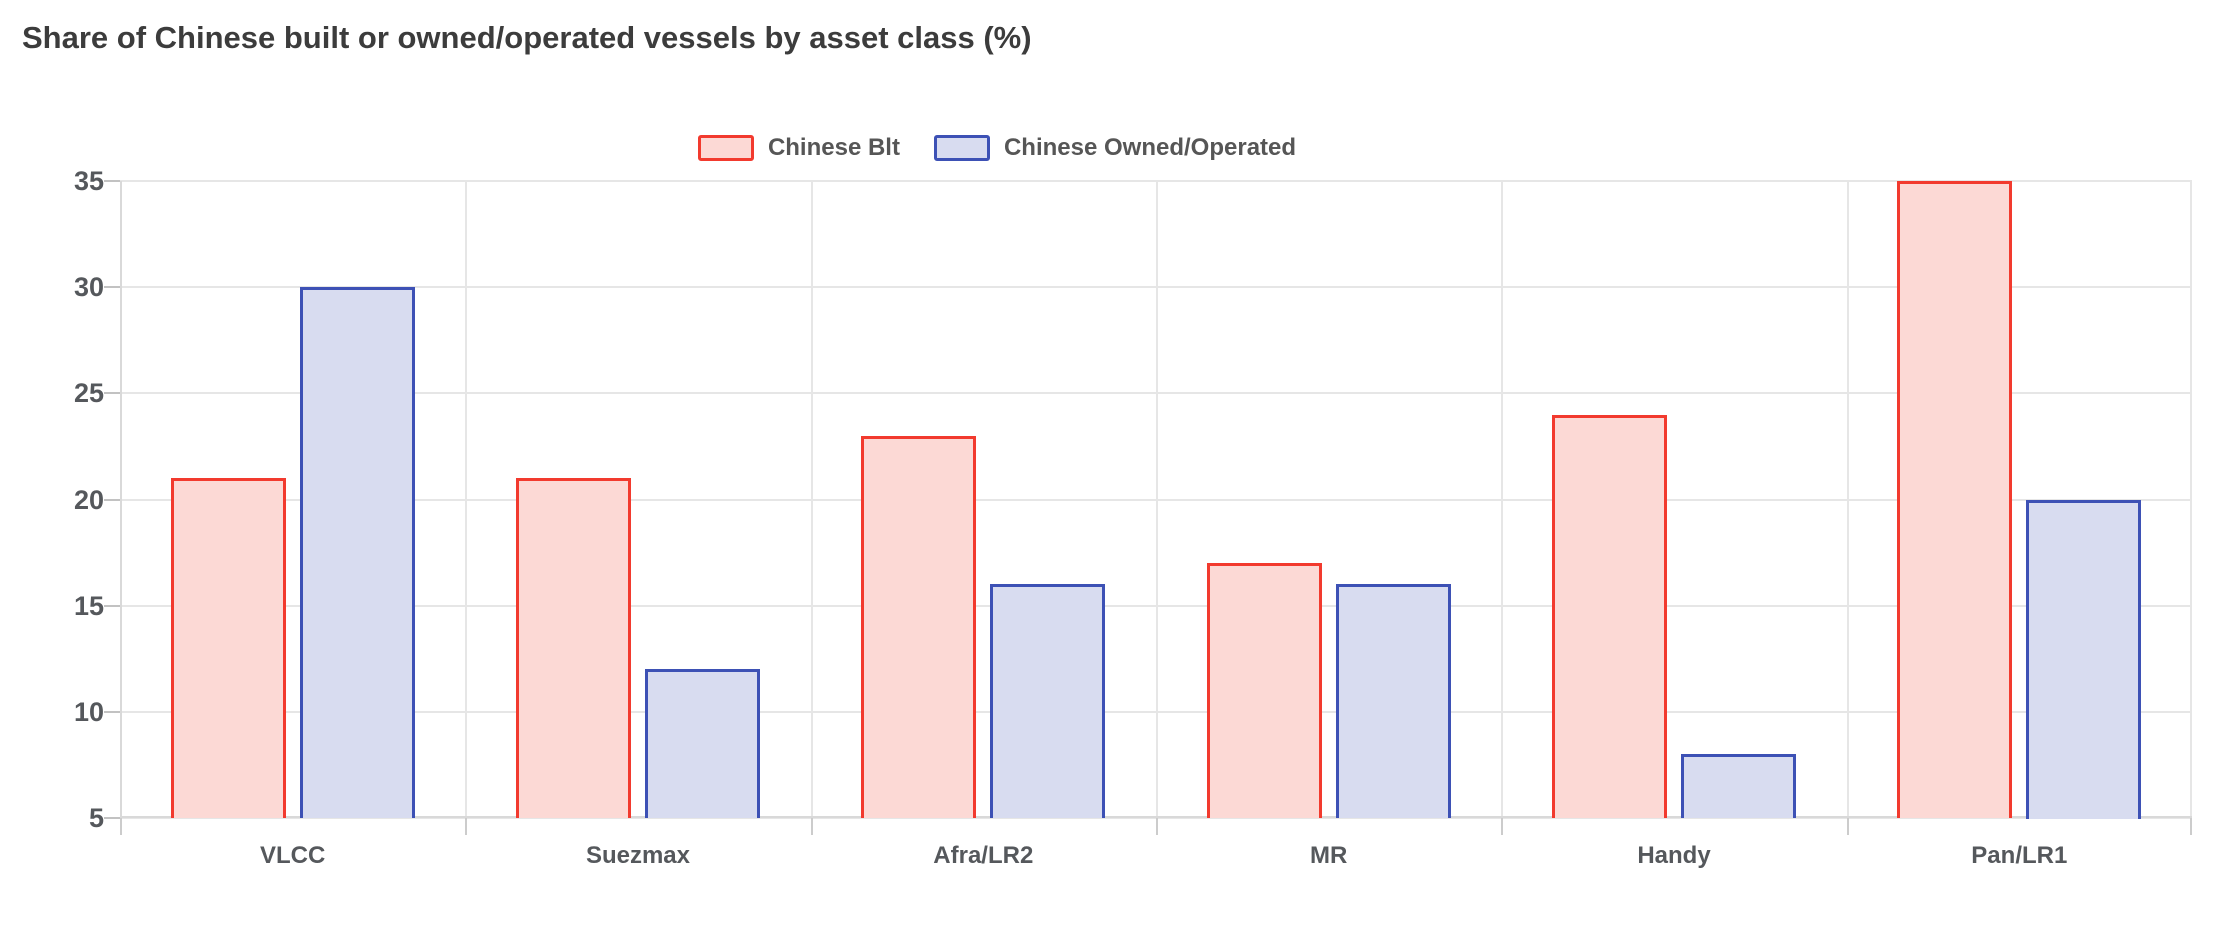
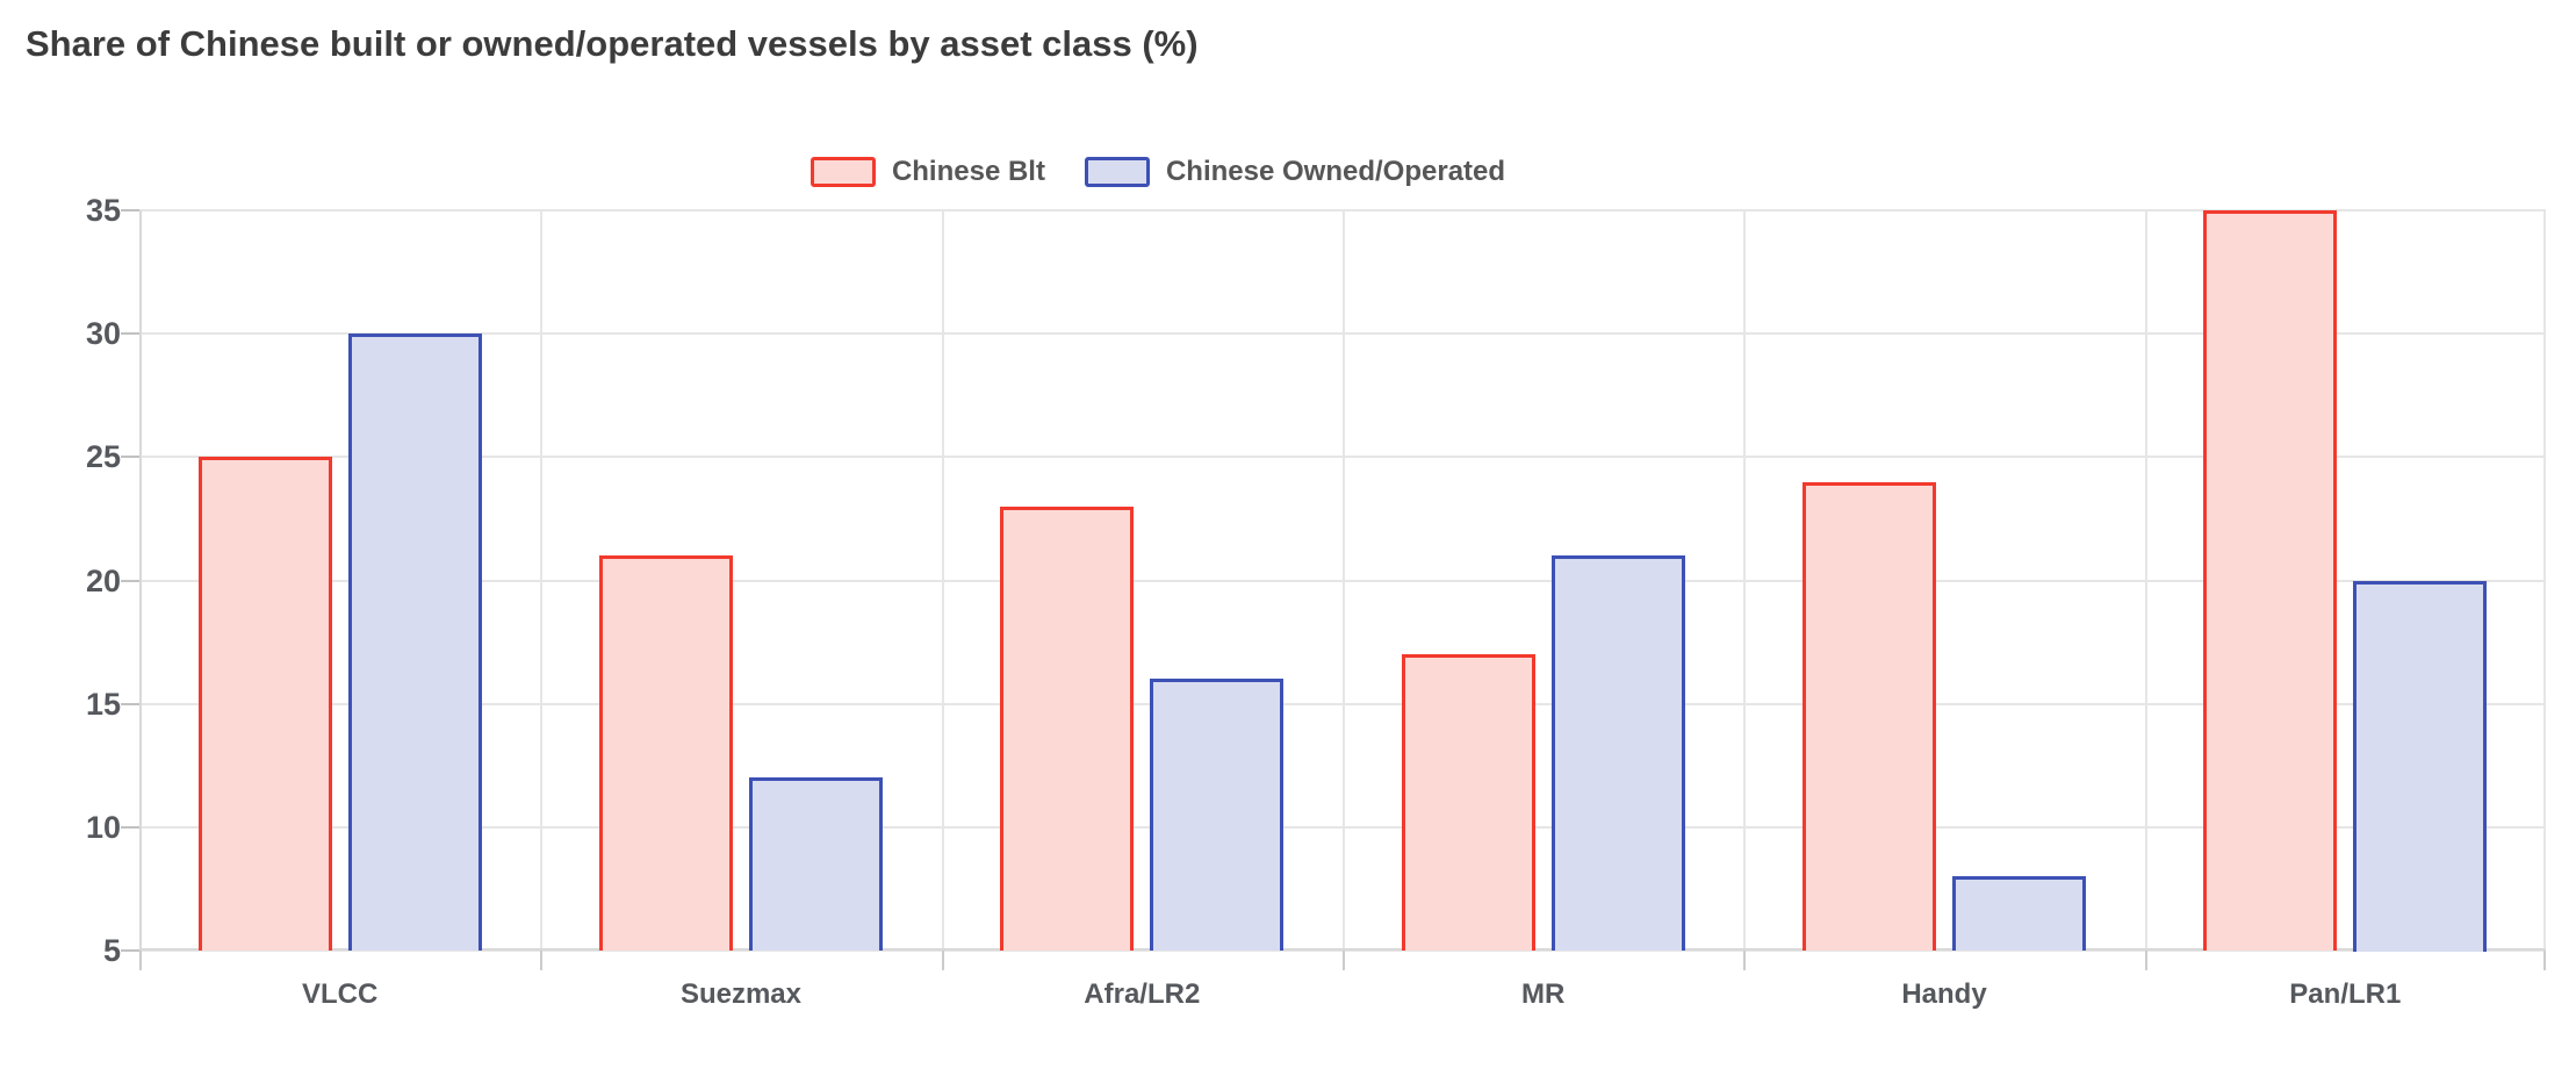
Chinese Blt/VLCC: 21 -> 25
Chinese Owned/Operated/MR: 16 -> 21
